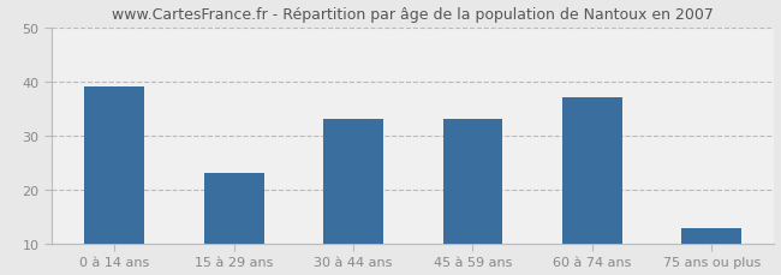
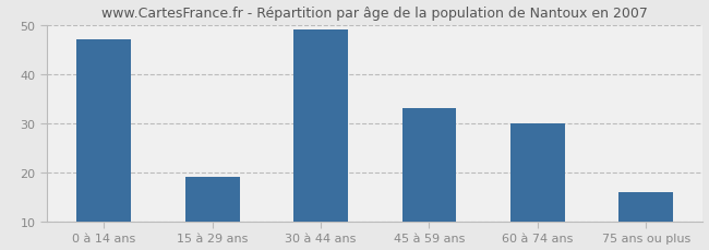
0 à 14 ans: 39 -> 47
15 à 29 ans: 23 -> 19
30 à 44 ans: 33 -> 49
60 à 74 ans: 37 -> 30
75 ans ou plus: 13 -> 16
